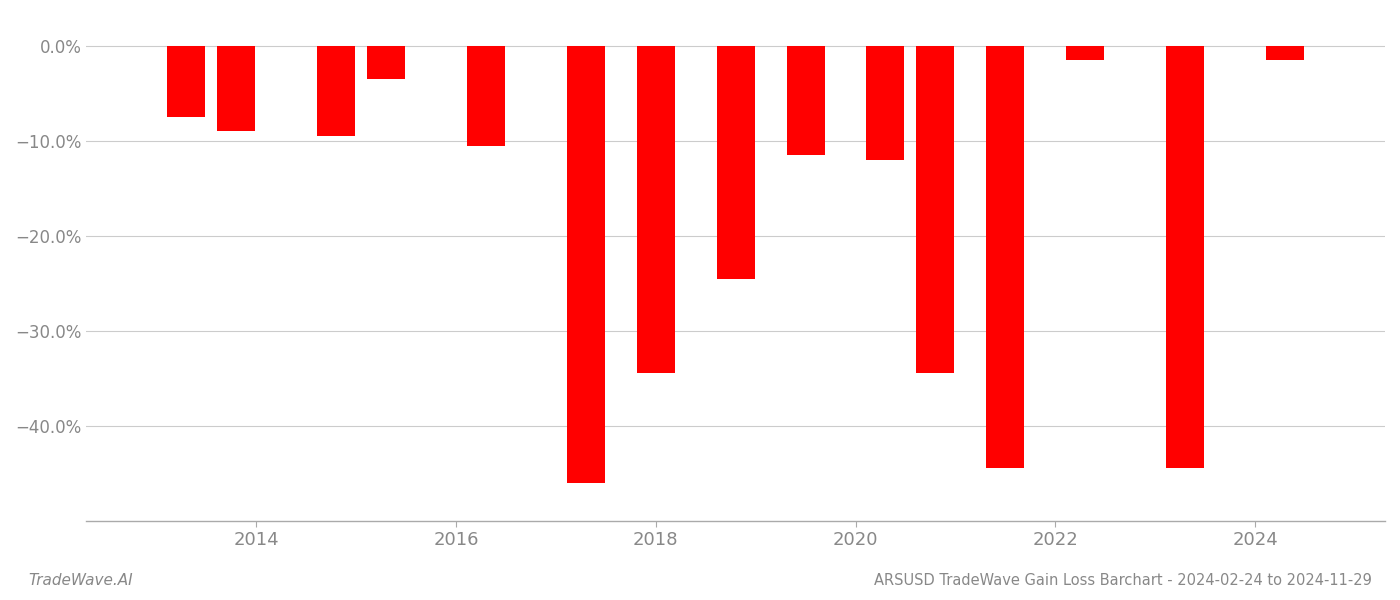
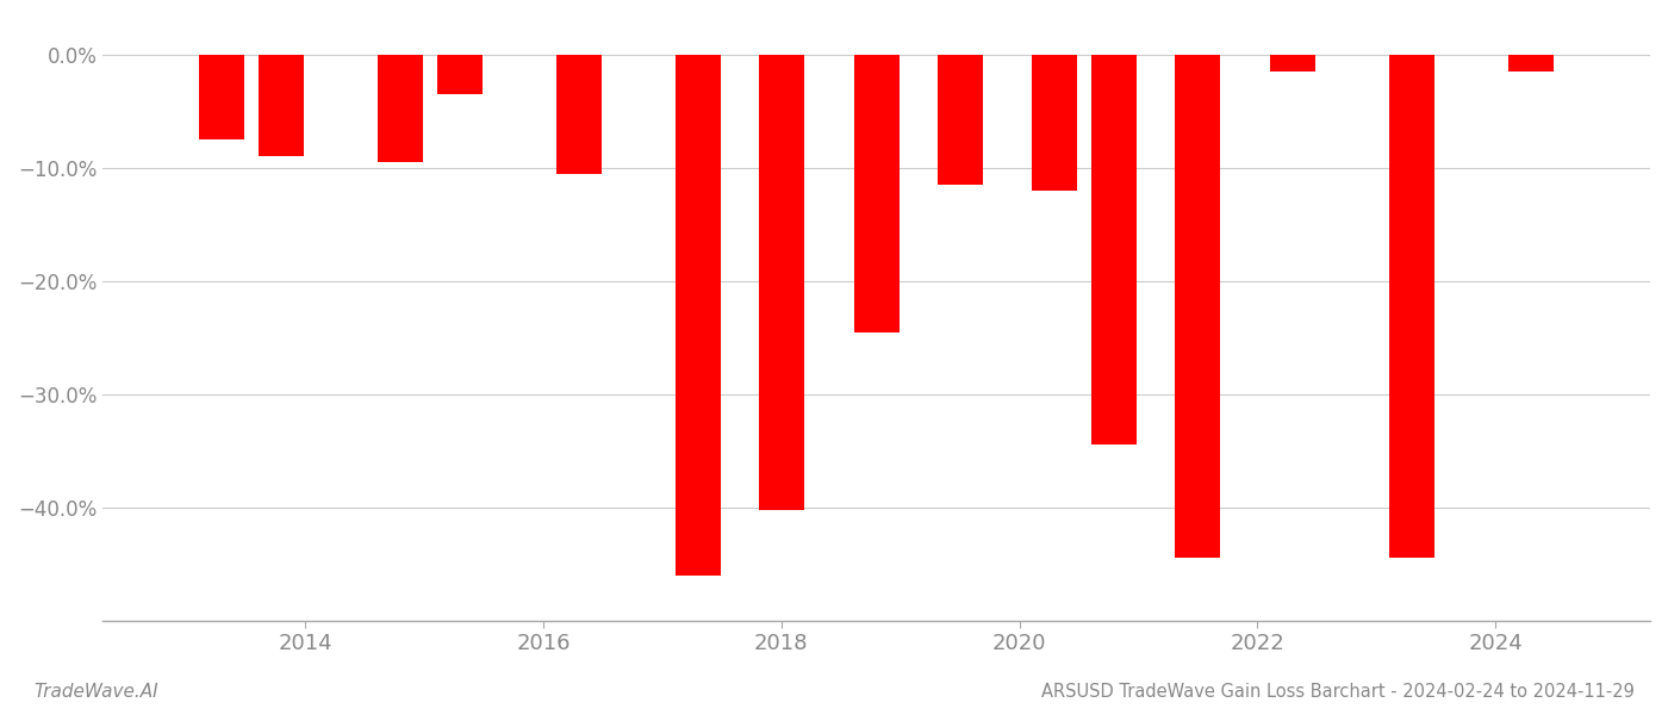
2018: -34.5% -> -40.2%
